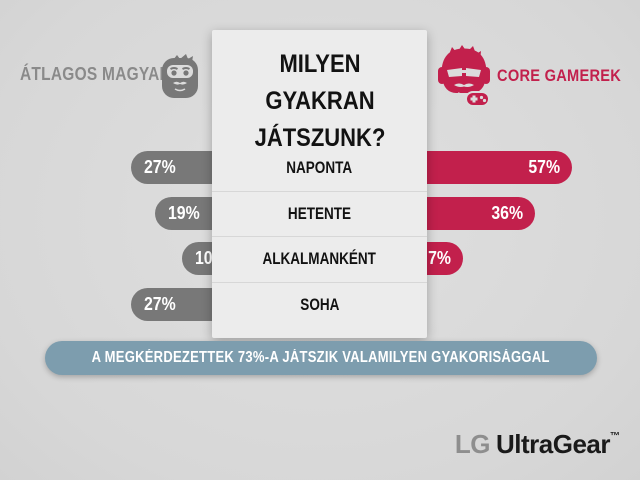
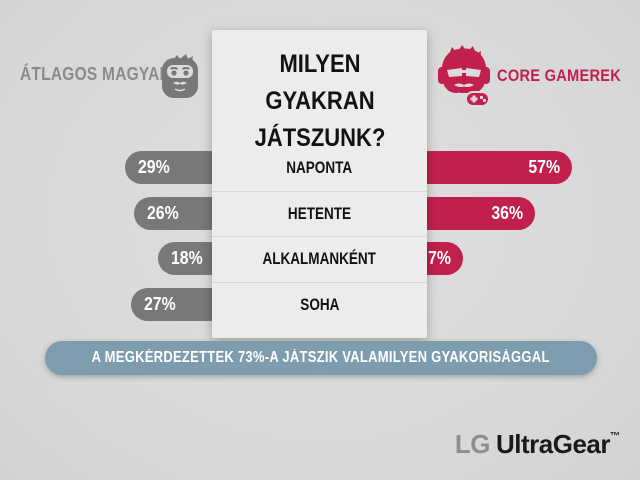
ÁTLAGOS MAGYAROK/NAPONTA: 27% -> 29%
ÁTLAGOS MAGYAROK/HETENTE: 19% -> 26%
ÁTLAGOS MAGYAROK/ALKALMANKÉNT: 10% -> 18%
